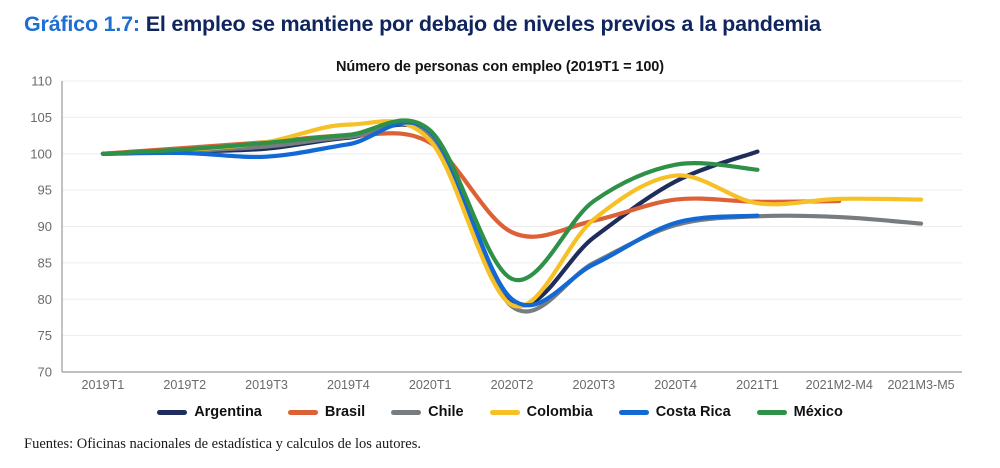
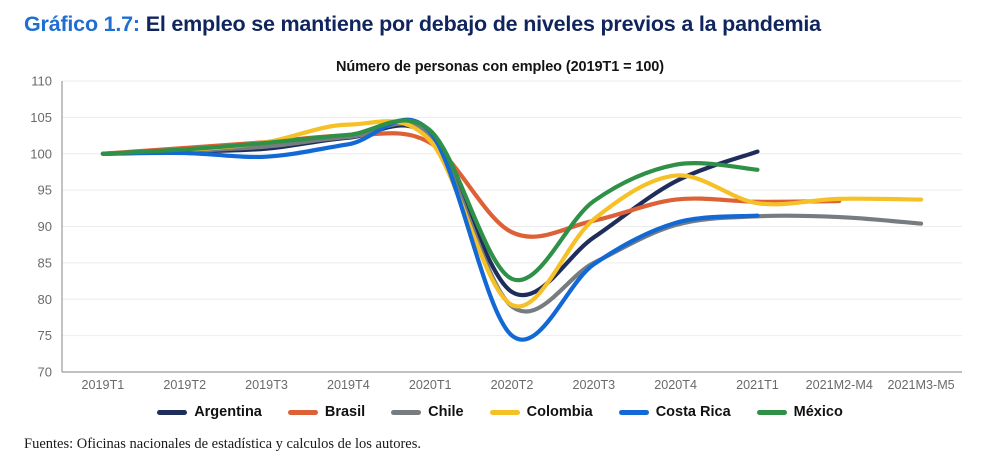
Argentina/2020T2: 80 -> 81
Costa Rica/2020T2: 80 -> 75
